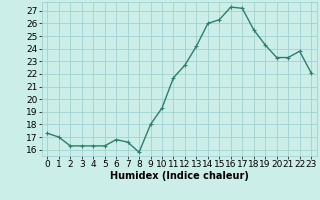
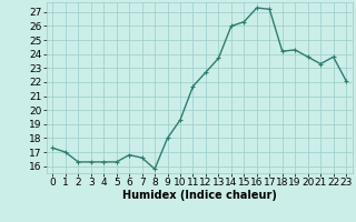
13: 24.2 -> 23.7
18: 25.5 -> 24.2
20: 23.3 -> 23.8
